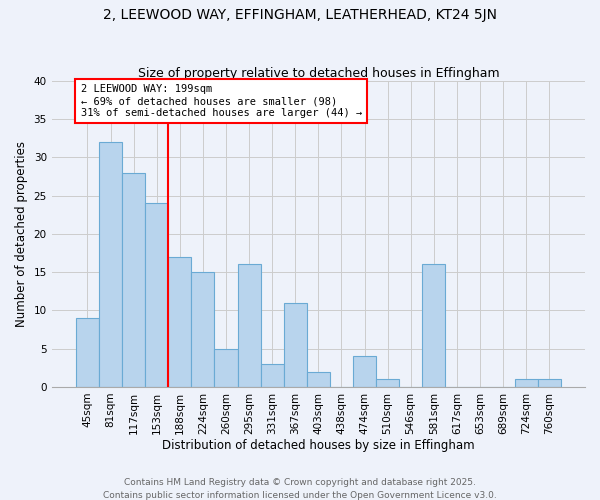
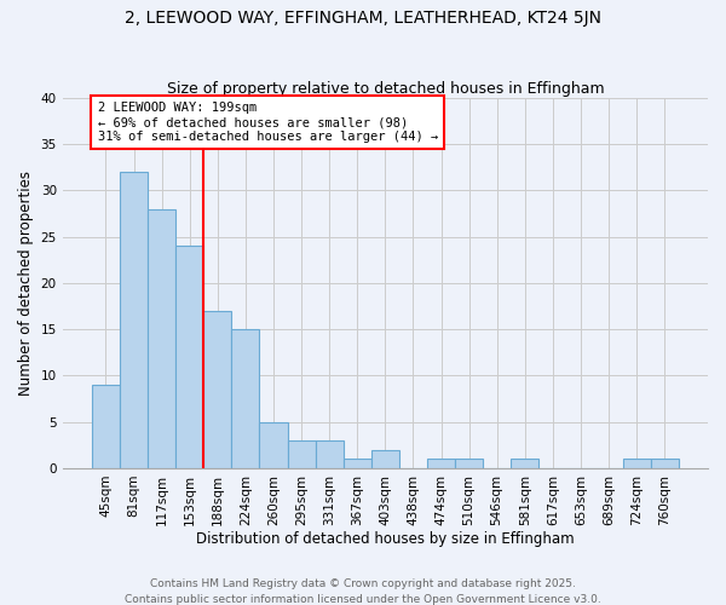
295sqm: 16 -> 3
367sqm: 11 -> 1
474sqm: 4 -> 1
581sqm: 16 -> 1
